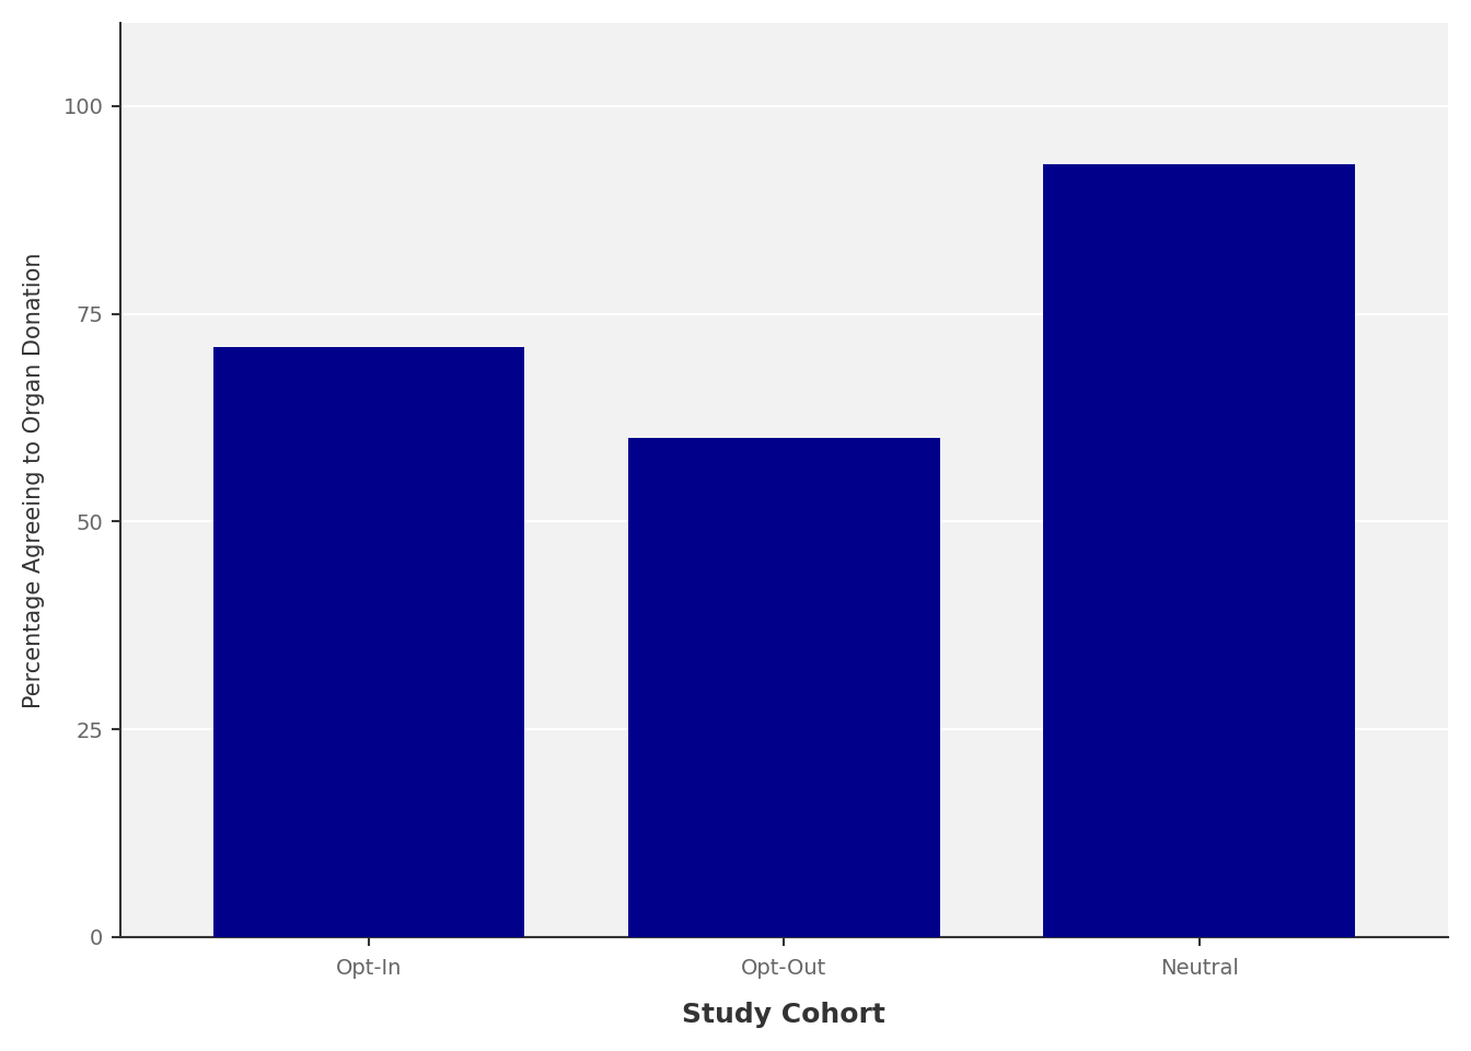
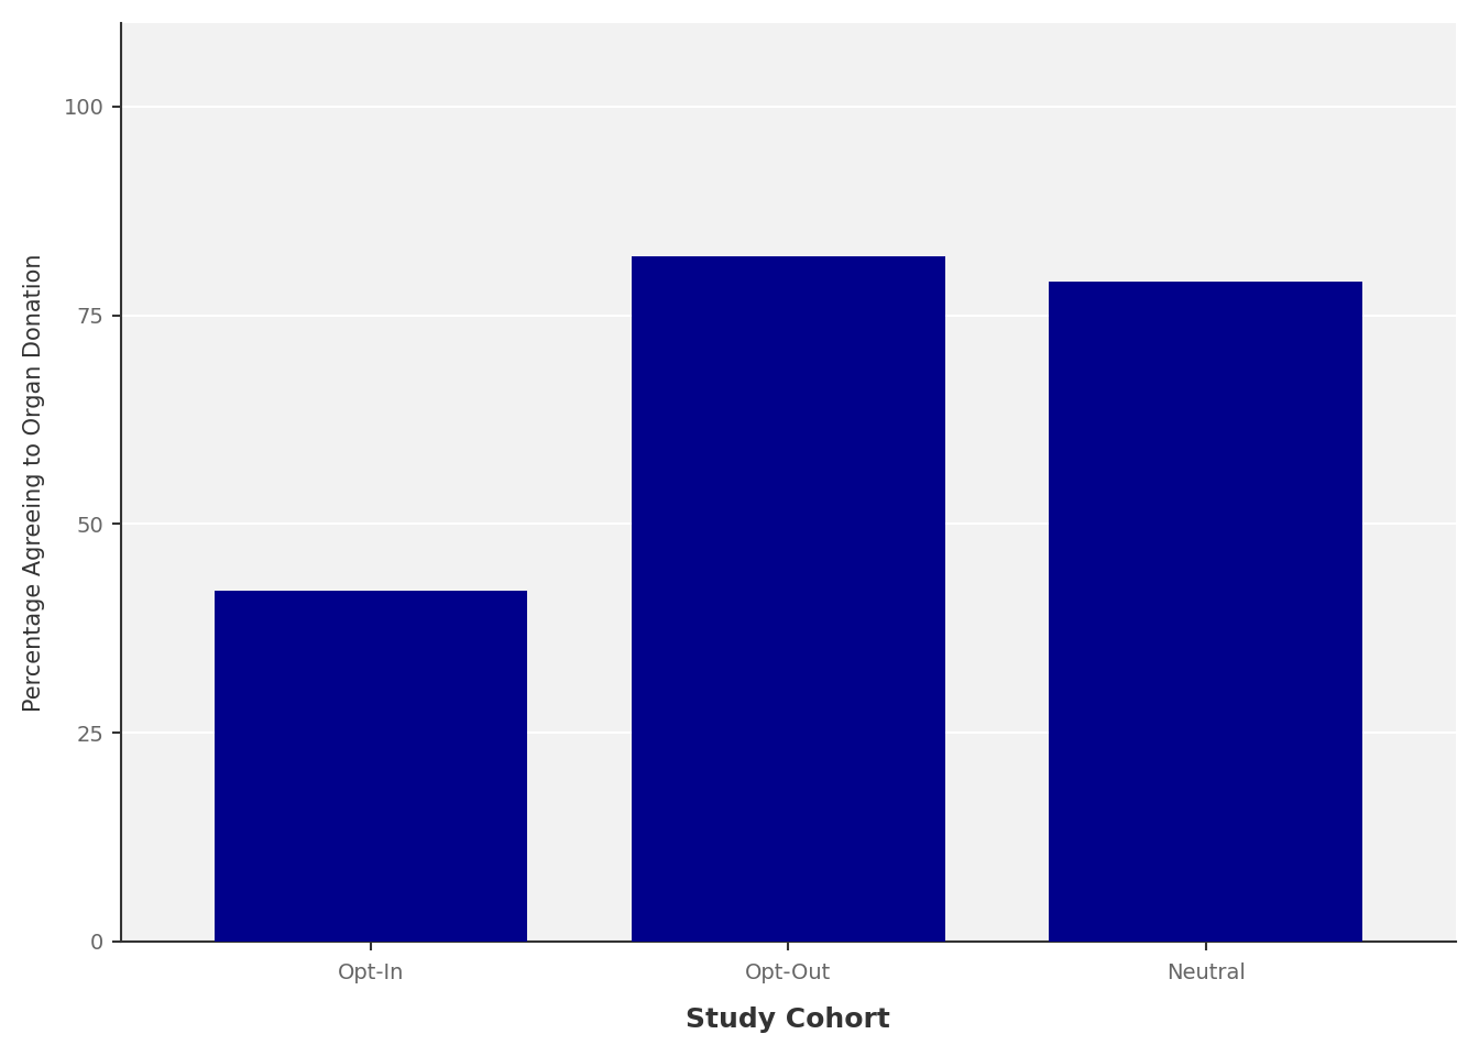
Opt-In: 71 -> 42
Opt-Out: 60 -> 82
Neutral: 93 -> 79
